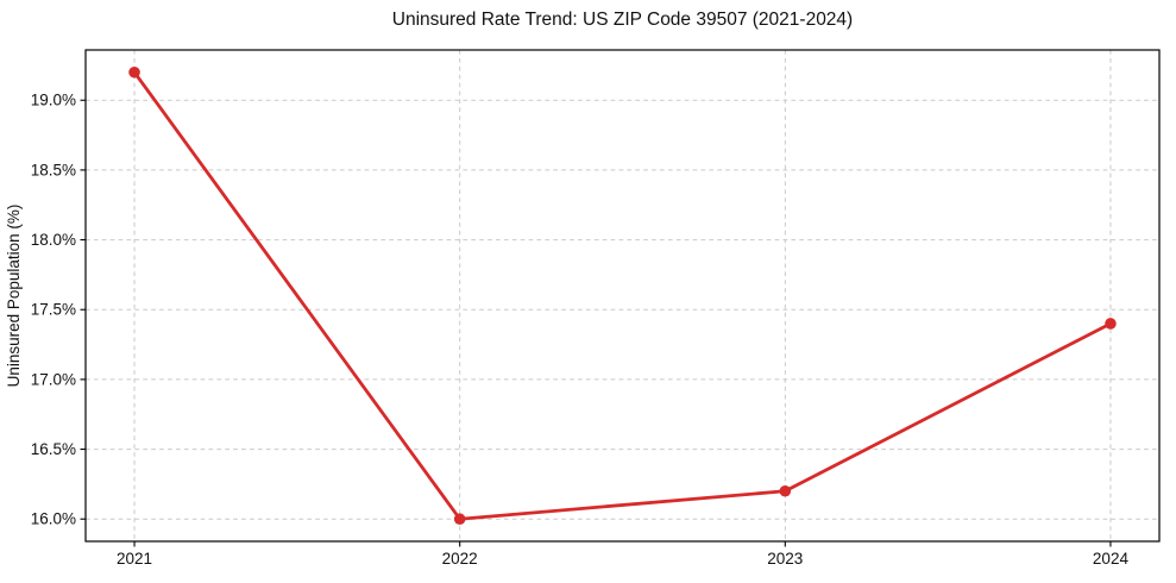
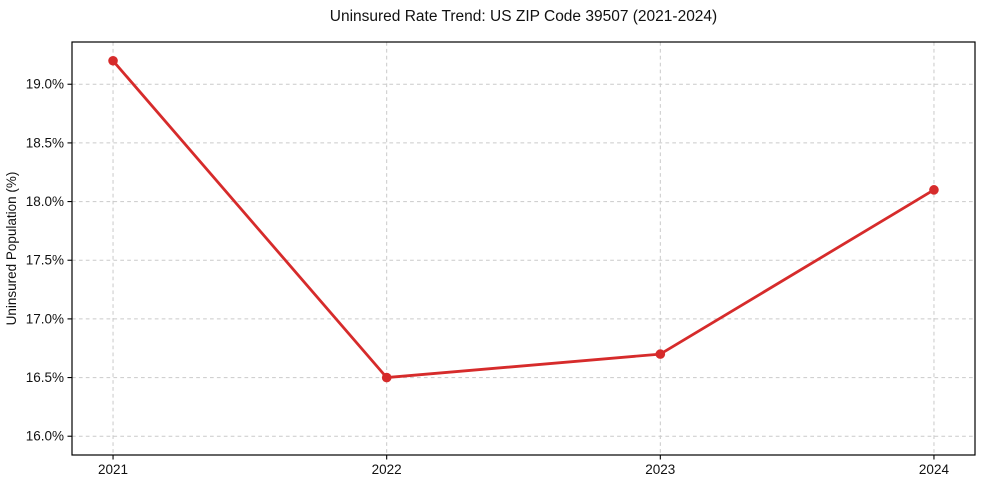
2022: 16.0% -> 16.5%
2023: 16.2% -> 16.7%
2024: 17.4% -> 18.1%
